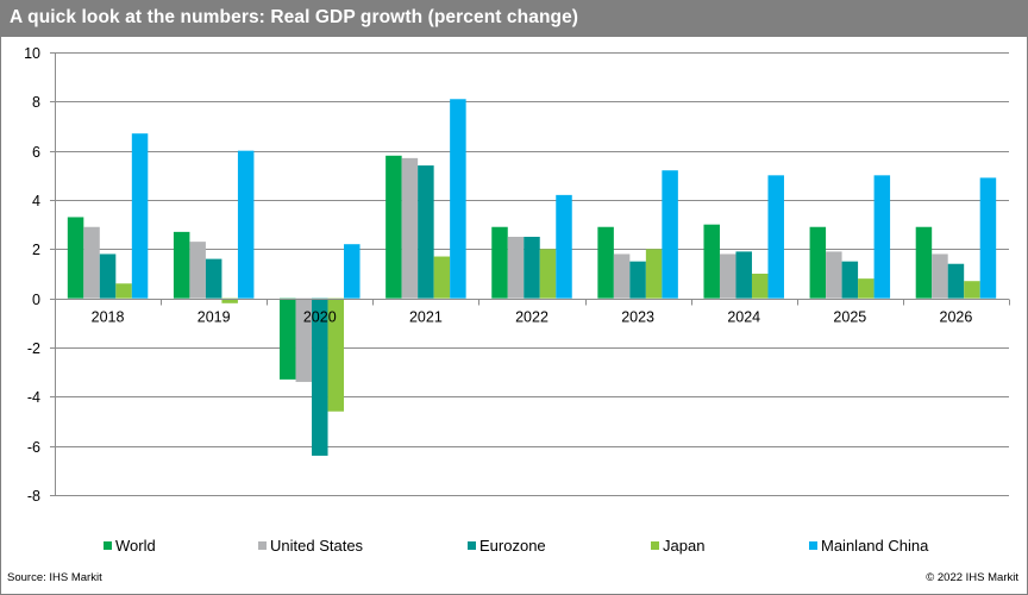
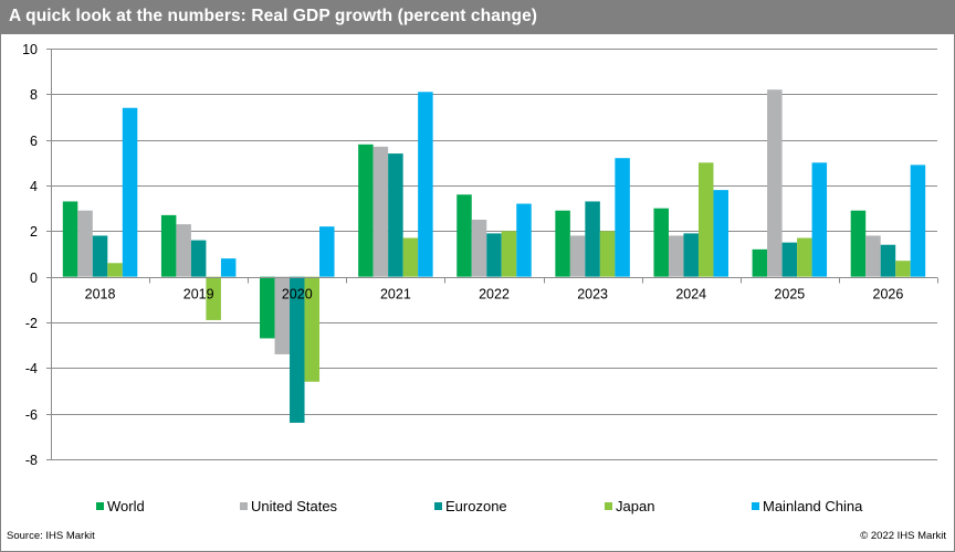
Mainland China/2018: 6.7 -> 7.4
Japan/2019: -0.2 -> -1.9
Mainland China/2019: 6.0 -> 0.8
World/2020: -3.3 -> -2.7
World/2022: 2.9 -> 3.6
Eurozone/2022: 2.5 -> 1.9
Mainland China/2022: 4.2 -> 3.2
Eurozone/2023: 1.5 -> 3.3
Japan/2024: 1.0 -> 5.0
Mainland China/2024: 5.0 -> 3.8
World/2025: 2.9 -> 1.2
United States/2025: 1.9 -> 8.2
Japan/2025: 0.8 -> 1.7
